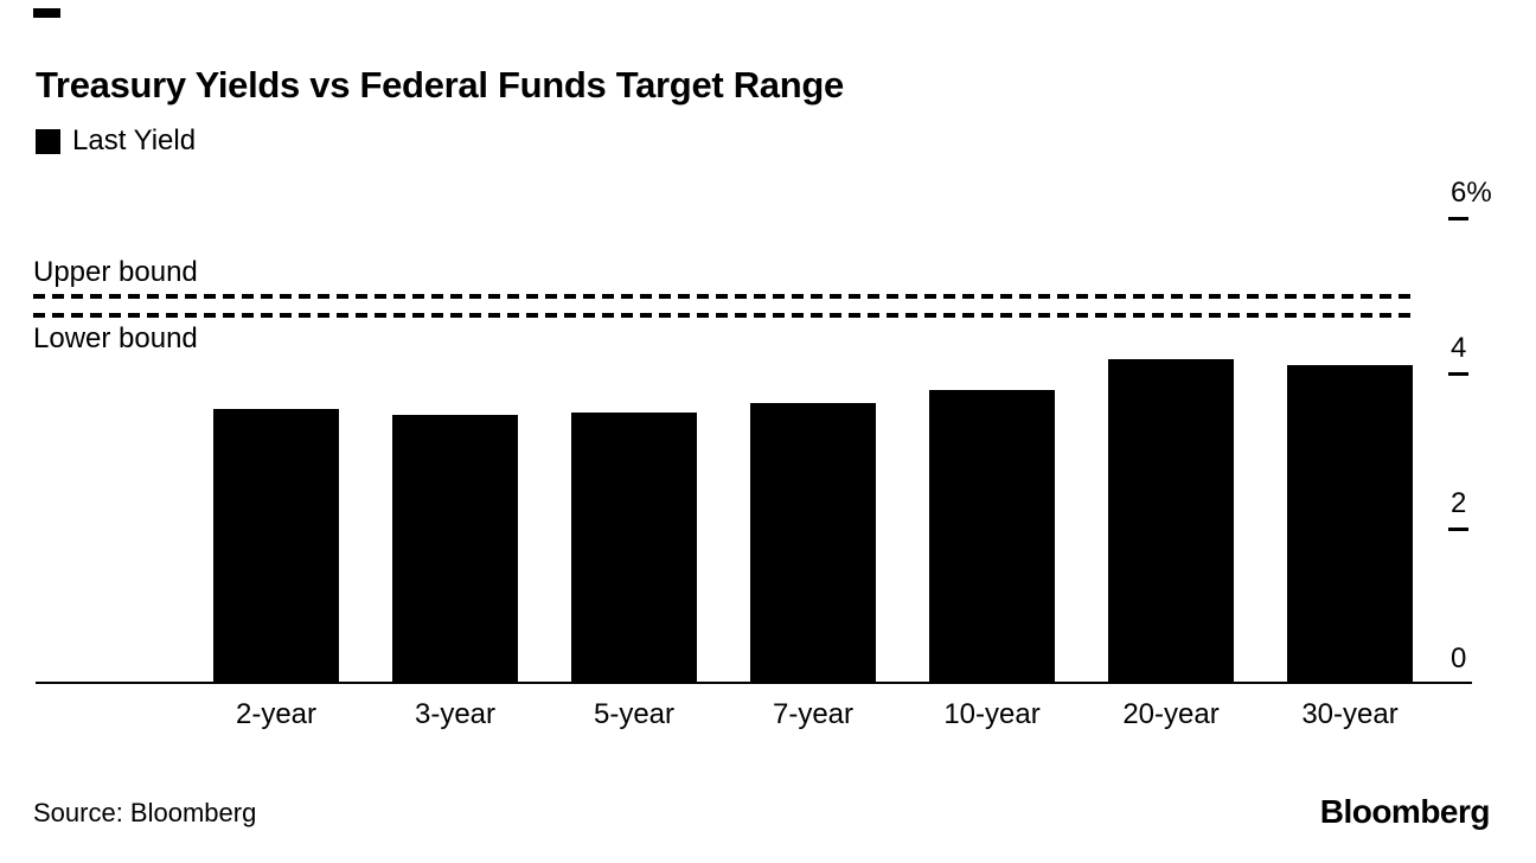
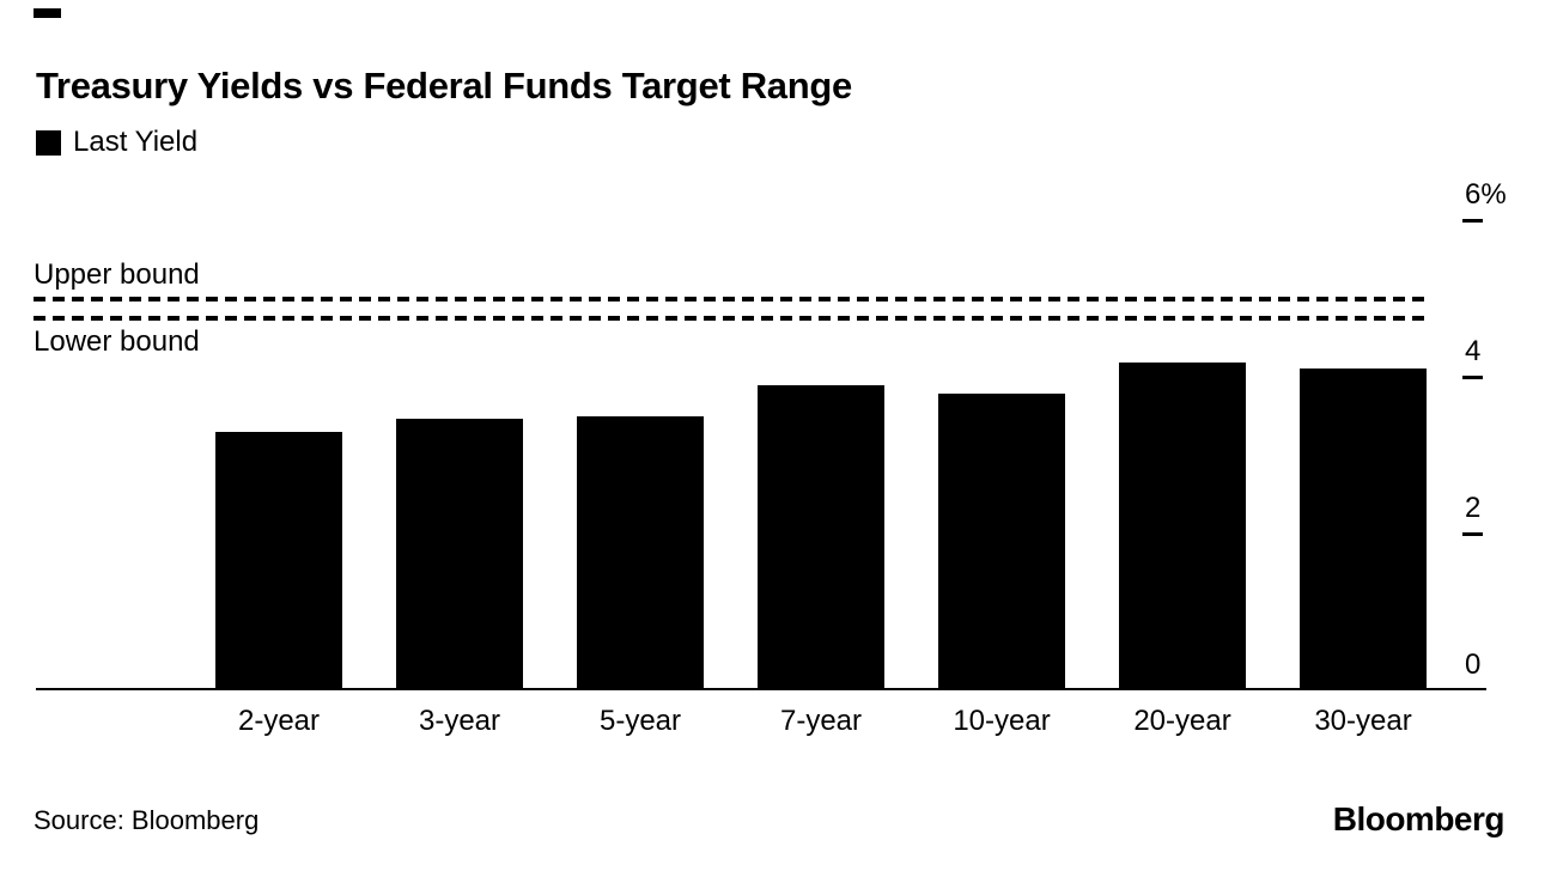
2-year: 3.5% -> 3.3%
7-year: 3.6% -> 3.9%
